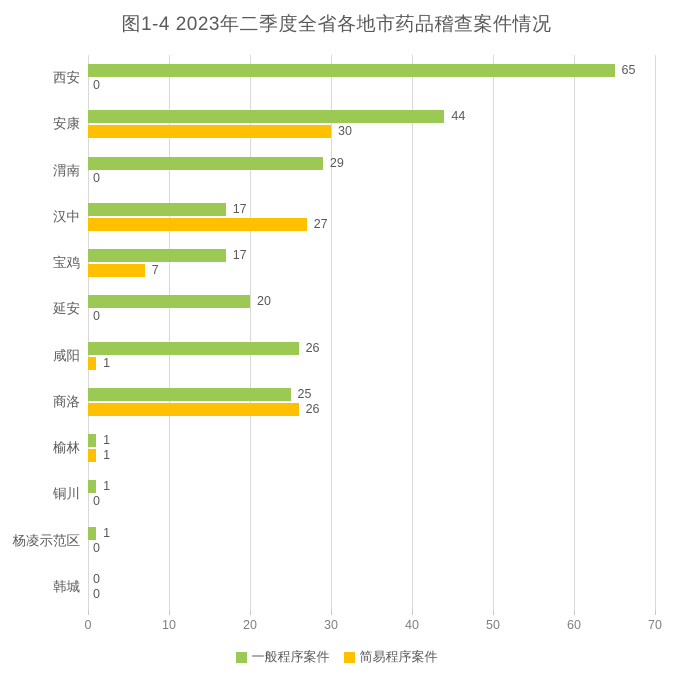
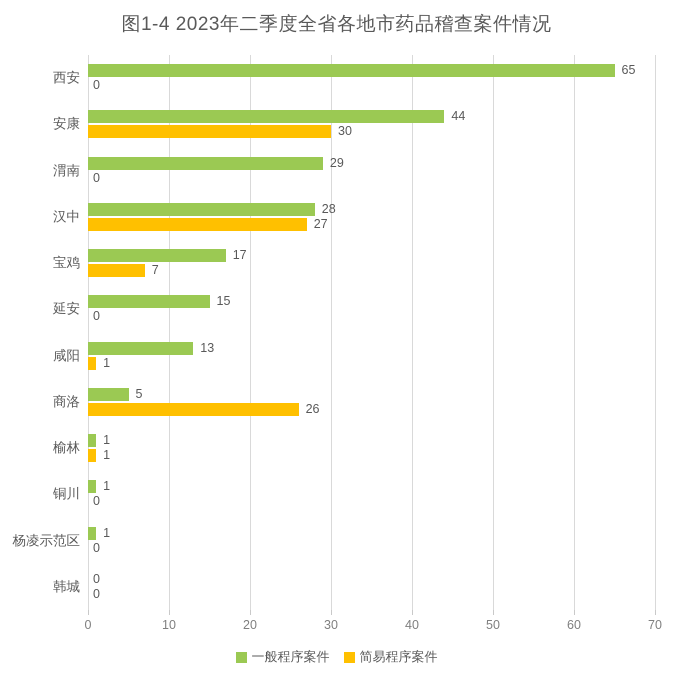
一般程序案件/汉中: 17 -> 28
一般程序案件/延安: 20 -> 15
一般程序案件/咸阳: 26 -> 13
一般程序案件/商洛: 25 -> 5
